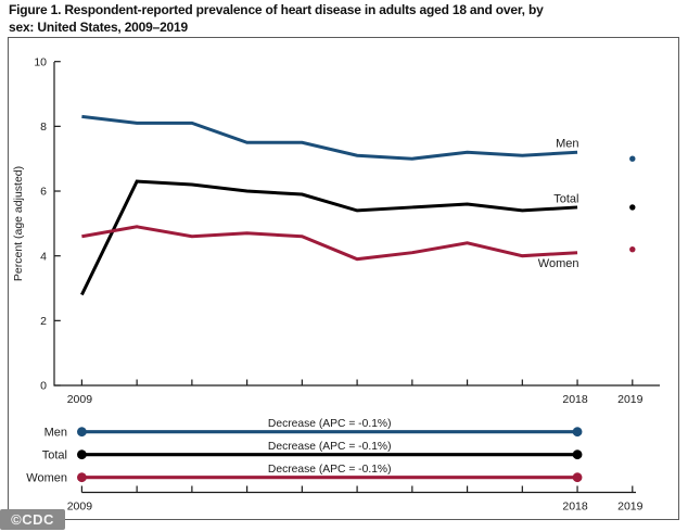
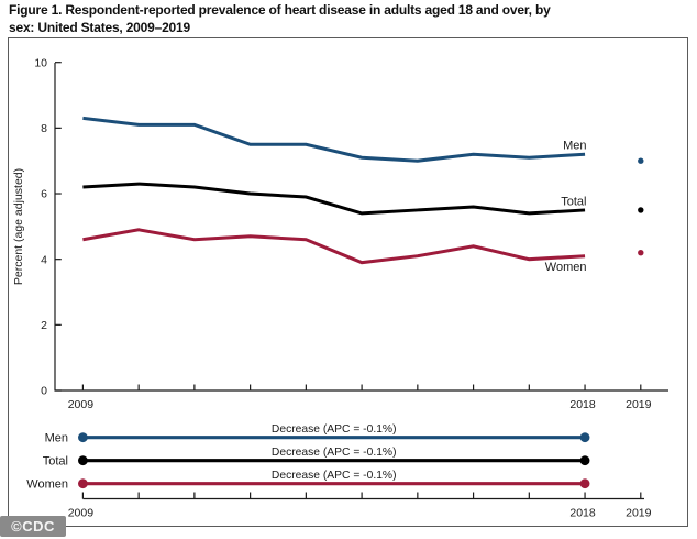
Total/2009: 2.8 -> 6.2
